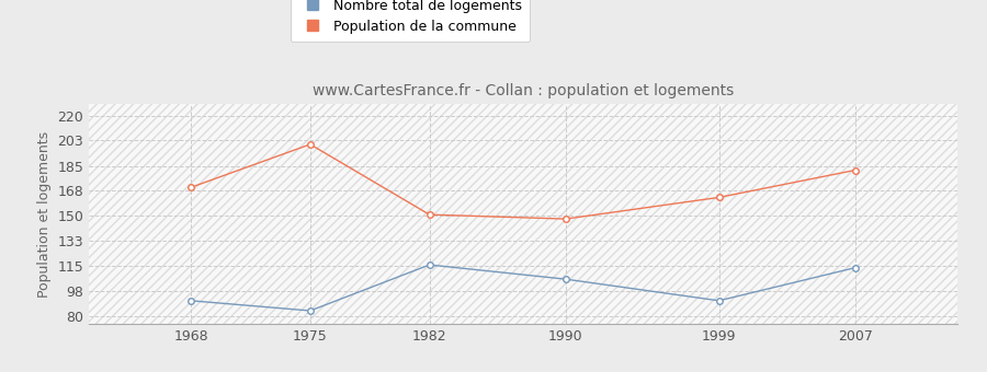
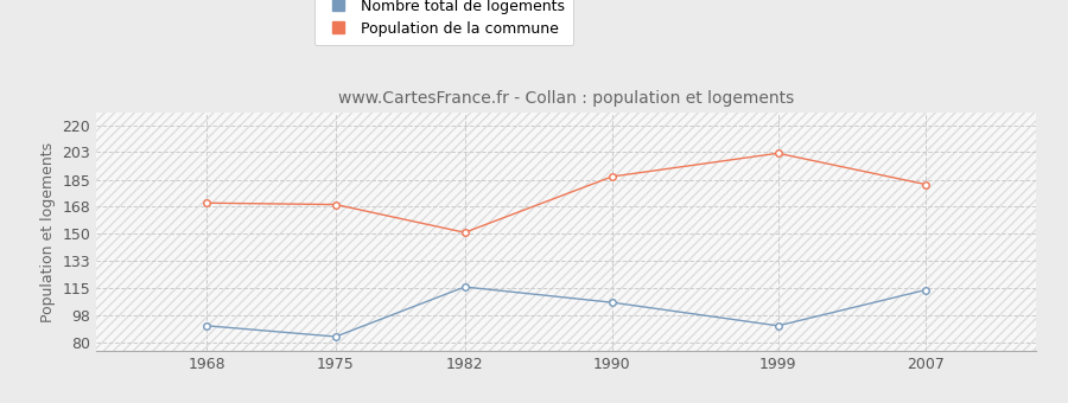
Population de la commune/1975: 200 -> 169
Population de la commune/1990: 148 -> 187
Population de la commune/1999: 163 -> 202
